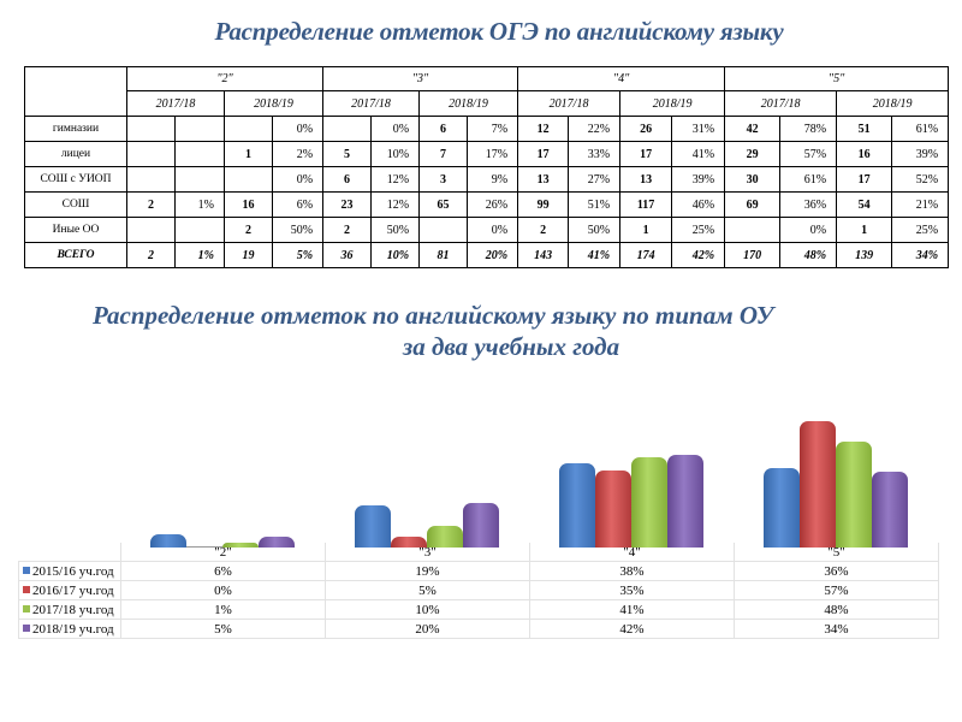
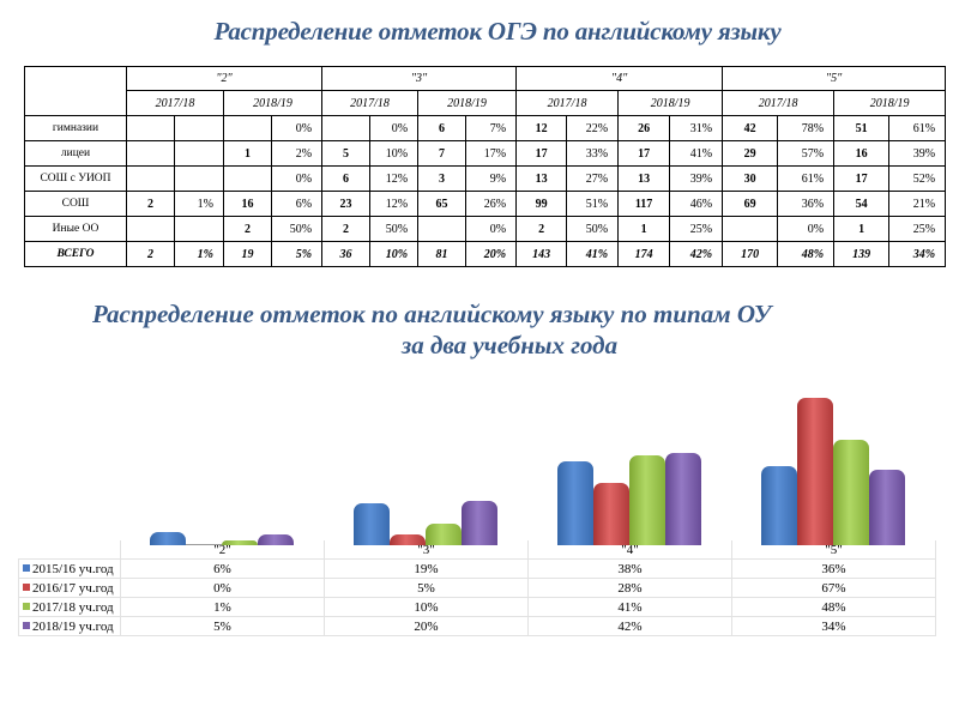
2016/17 уч.год/"4": 35% -> 28%
2016/17 уч.год/"5": 57% -> 67%
